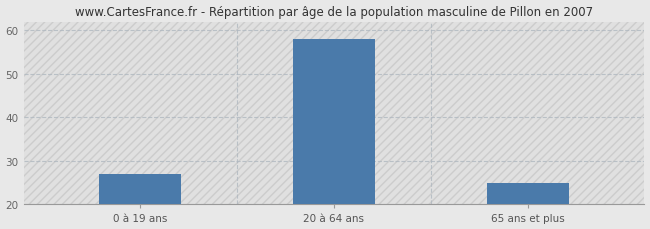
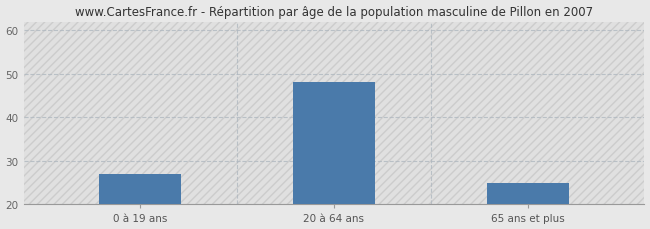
20 à 64 ans: 58 -> 48
